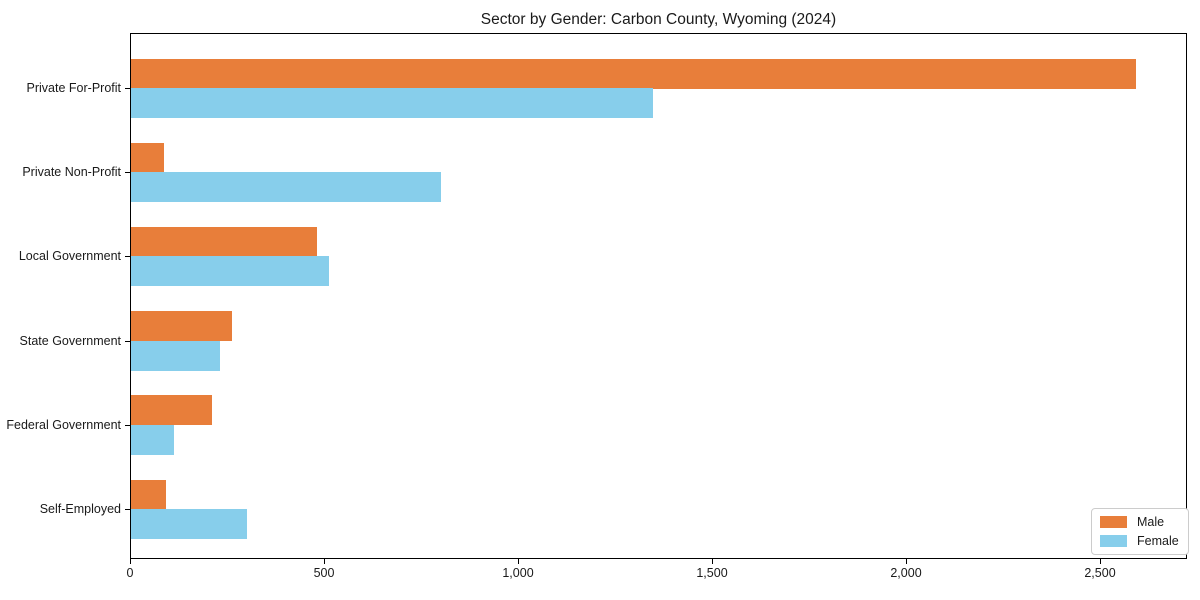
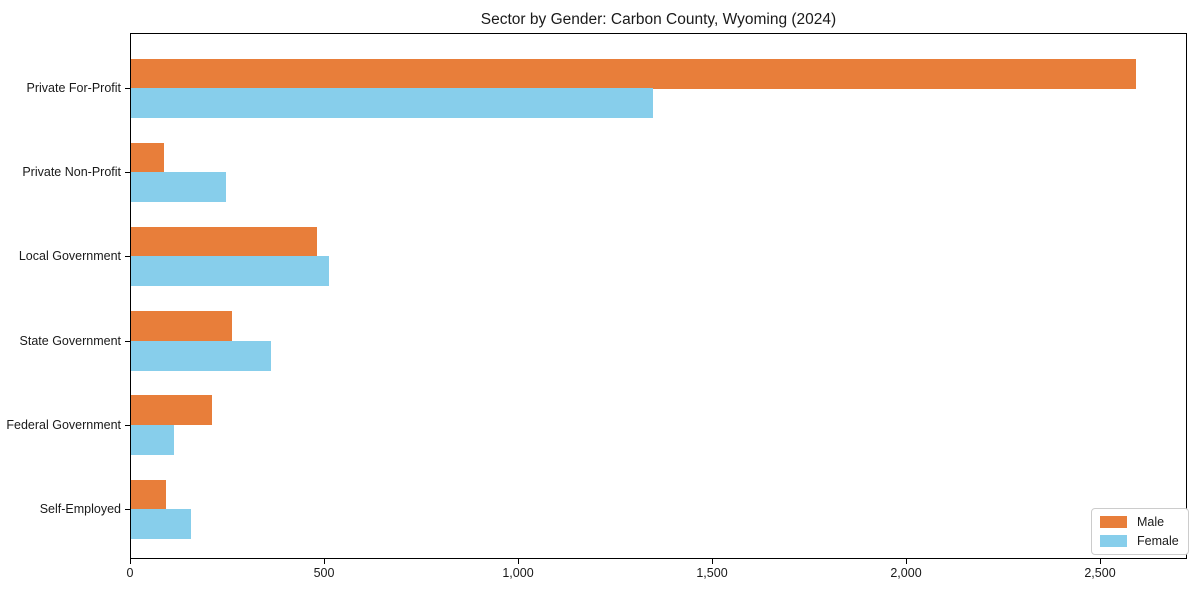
Female/Private Non-Profit: 800 -> 240
Female/State Government: 230 -> 360
Female/Self-Employed: 300 -> 160
